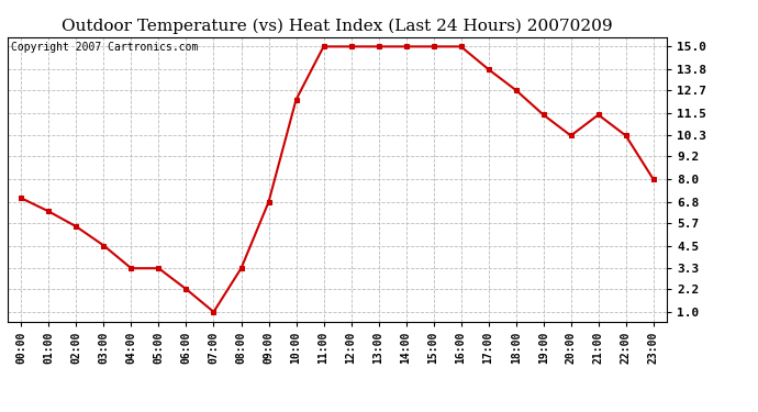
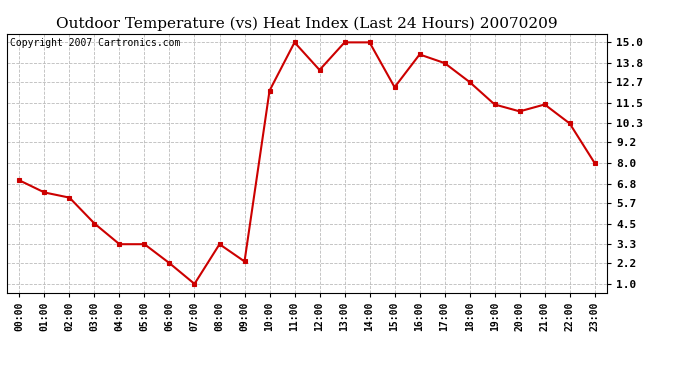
02:00: 5.5 -> 6.0
09:00: 6.8 -> 2.3
12:00: 15.0 -> 13.4
15:00: 15.0 -> 12.4
16:00: 15.0 -> 14.3
20:00: 10.3 -> 11.0
